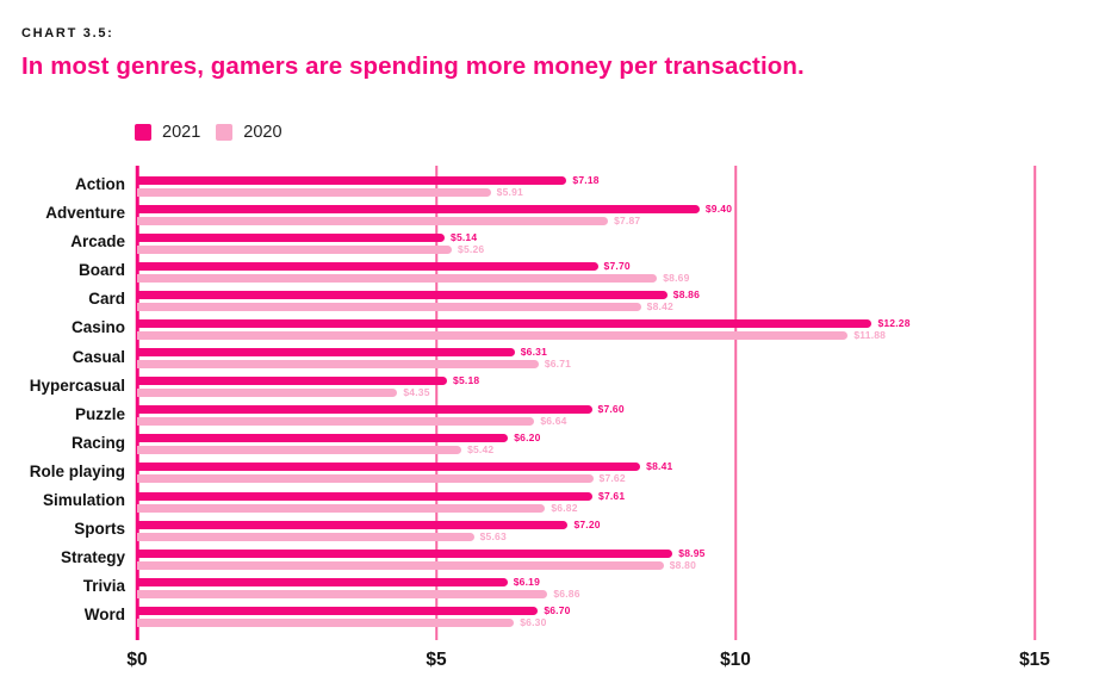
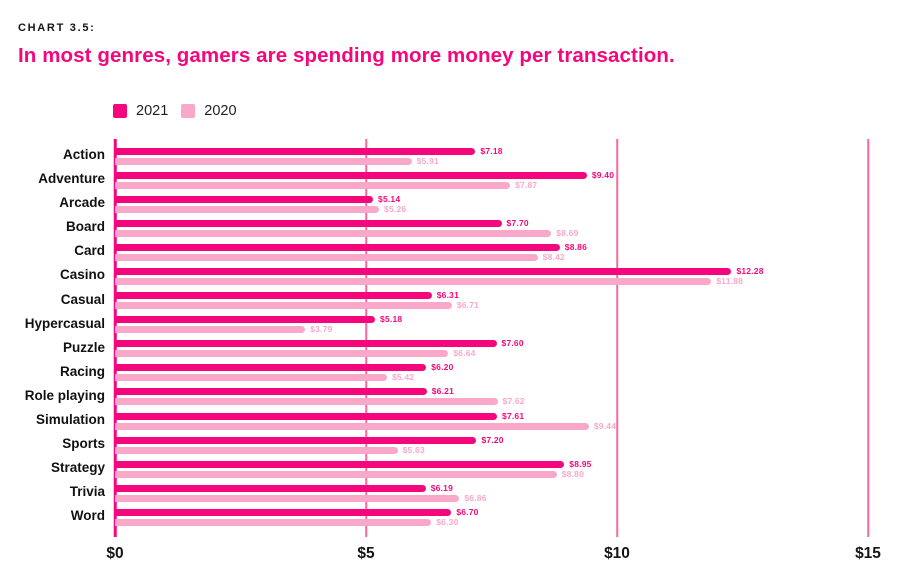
2020/Hypercasual: $4.35 -> $3.79
2021/Role playing: $8.41 -> $6.21
2020/Simulation: $6.82 -> $9.44
